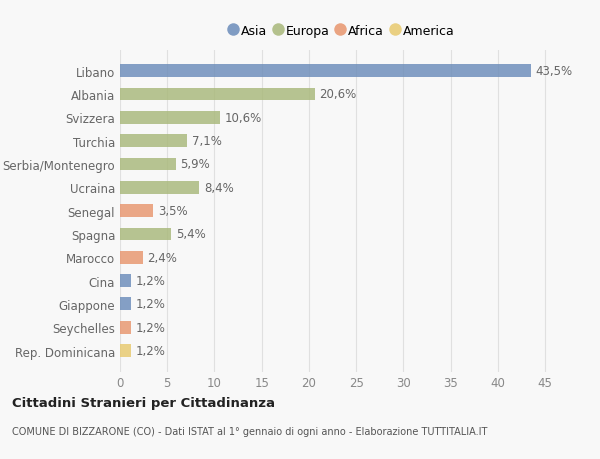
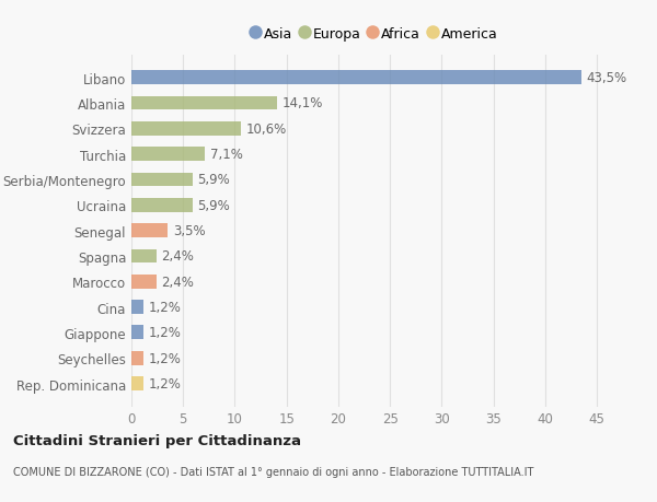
Albania: 20,6% -> 14,1%
Ucraina: 8,4% -> 5,9%
Spagna: 5,4% -> 2,4%
